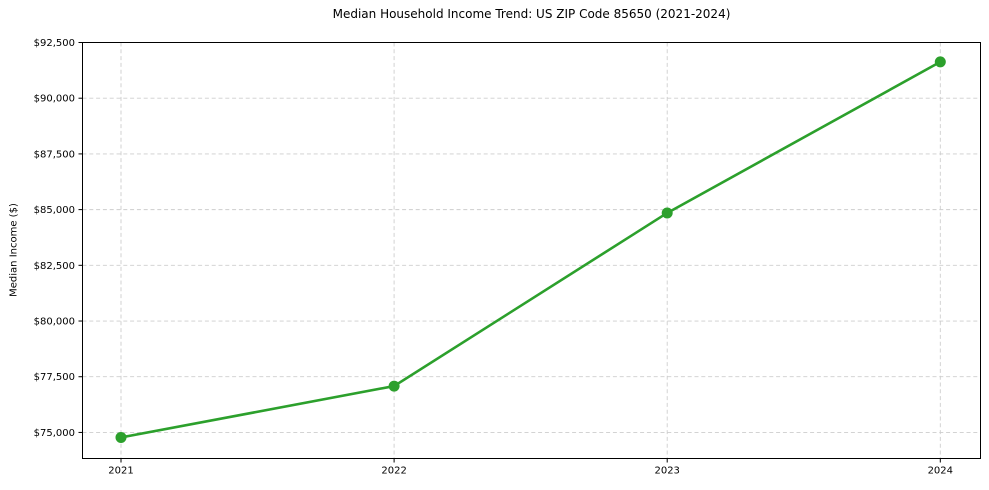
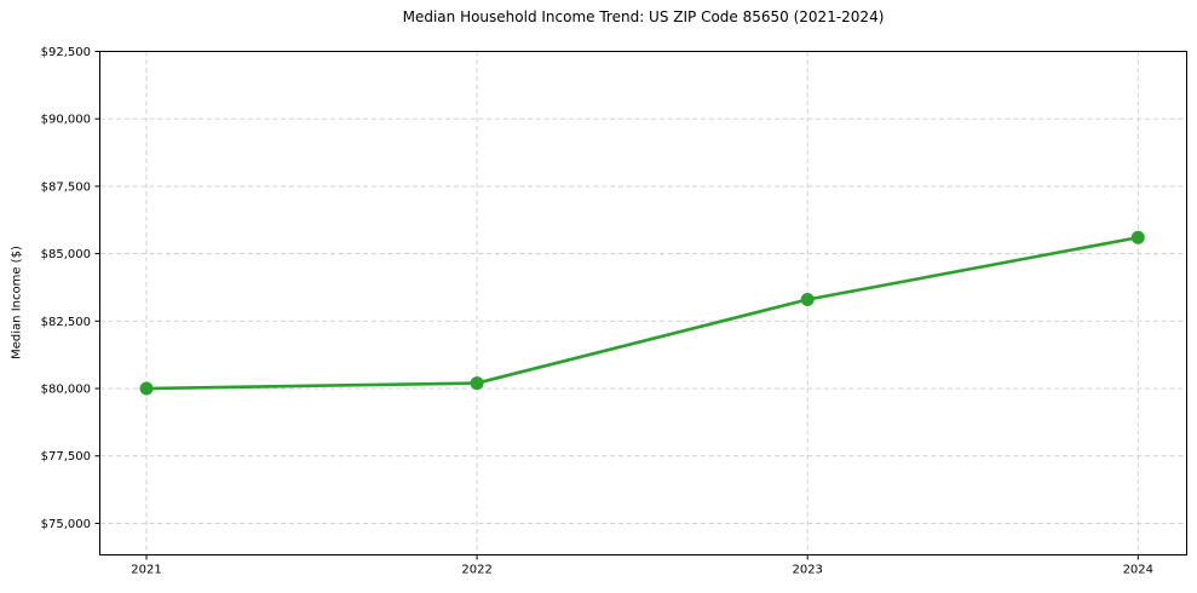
2021: $74800 -> $80000
2022: $77100 -> $80200
2023: $84800 -> $83300
2024: $91600 -> $85600
